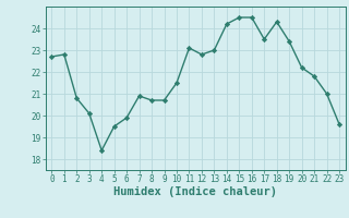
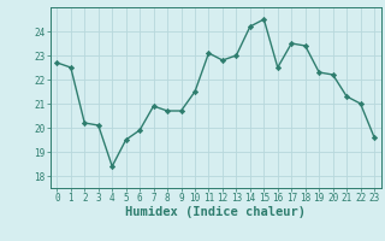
1: 22.8 -> 22.5
2: 20.8 -> 20.2
16: 24.5 -> 22.5
18: 24.3 -> 23.4
19: 23.4 -> 22.3
21: 21.8 -> 21.3
